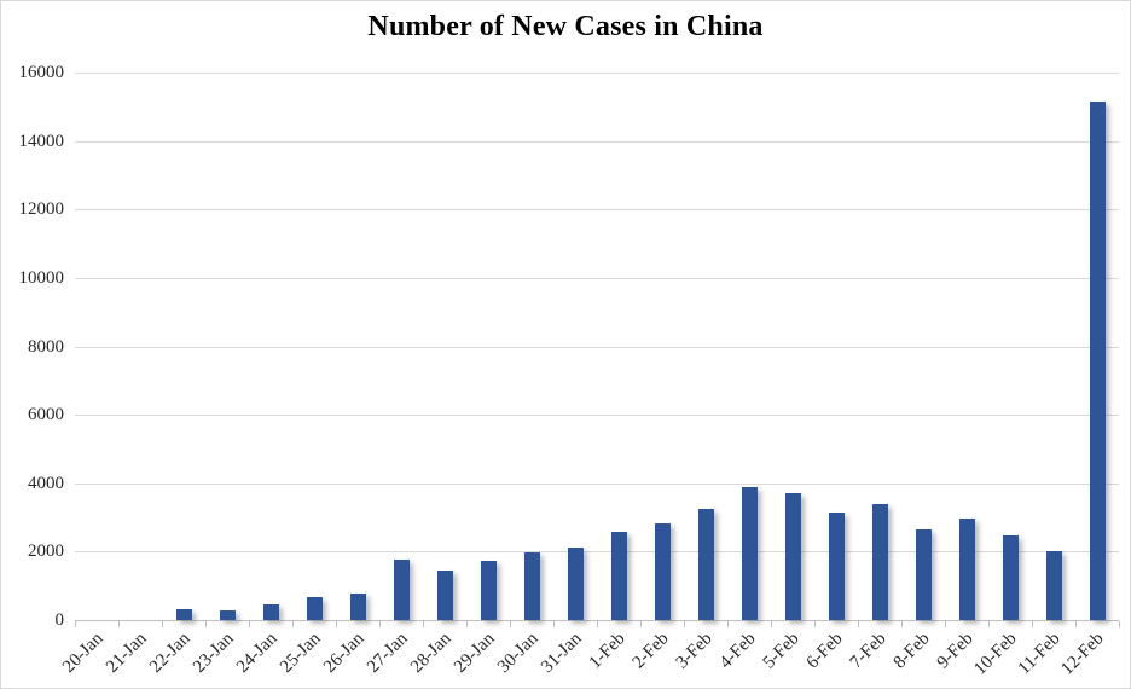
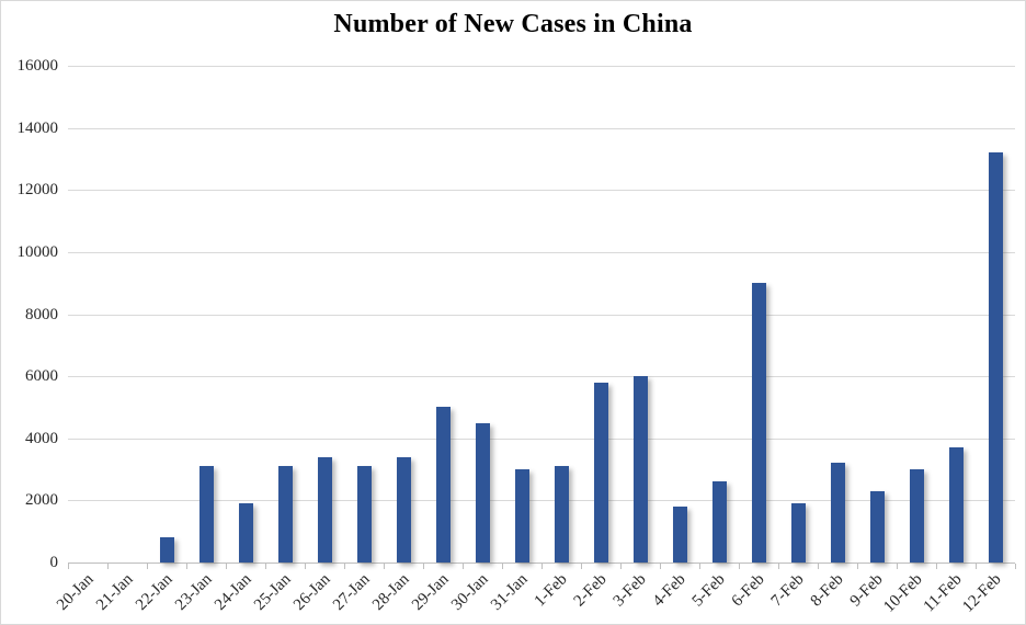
22-Jan: 300 -> 800
23-Jan: 300 -> 3100
24-Jan: 400 -> 1900
25-Jan: 700 -> 3100
26-Jan: 800 -> 3400
27-Jan: 1800 -> 3100
28-Jan: 1500 -> 3400
29-Jan: 1700 -> 5000
30-Jan: 2000 -> 4500
31-Jan: 2100 -> 3000
1-Feb: 2600 -> 3100
2-Feb: 2800 -> 5800
3-Feb: 3200 -> 6000
4-Feb: 3900 -> 1800
5-Feb: 3700 -> 2600
6-Feb: 3100 -> 9000
7-Feb: 3400 -> 1900
8-Feb: 2700 -> 3200
9-Feb: 3000 -> 2300
10-Feb: 2500 -> 3000
11-Feb: 2000 -> 3700
12-Feb: 15200 -> 13200
